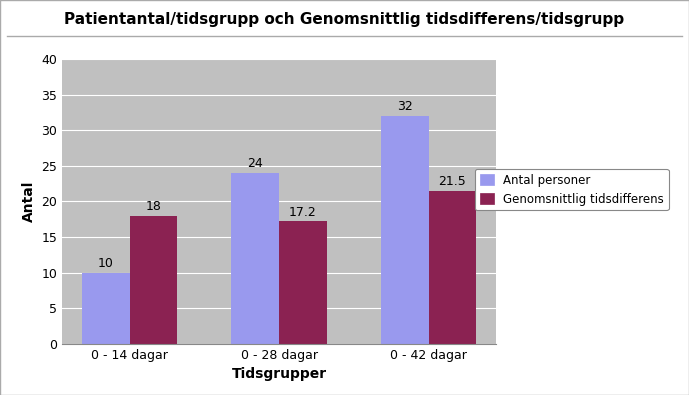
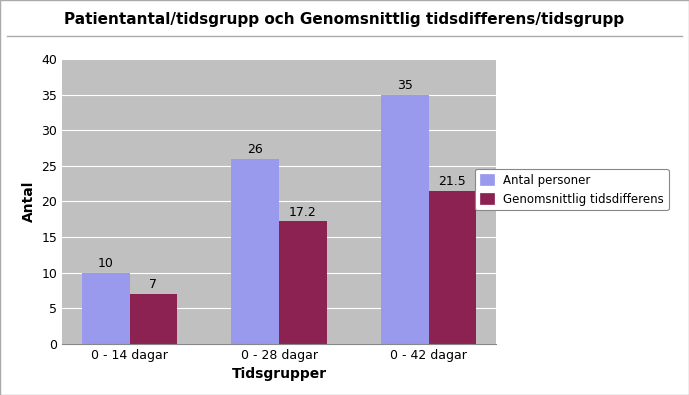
Genomsnittlig tidsdifferens/0 - 14 dagar: 18 -> 7
Antal personer/0 - 28 dagar: 24 -> 26
Antal personer/0 - 42 dagar: 32 -> 35
